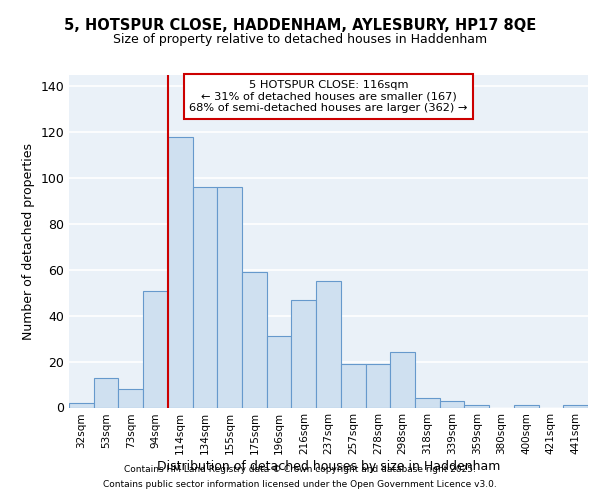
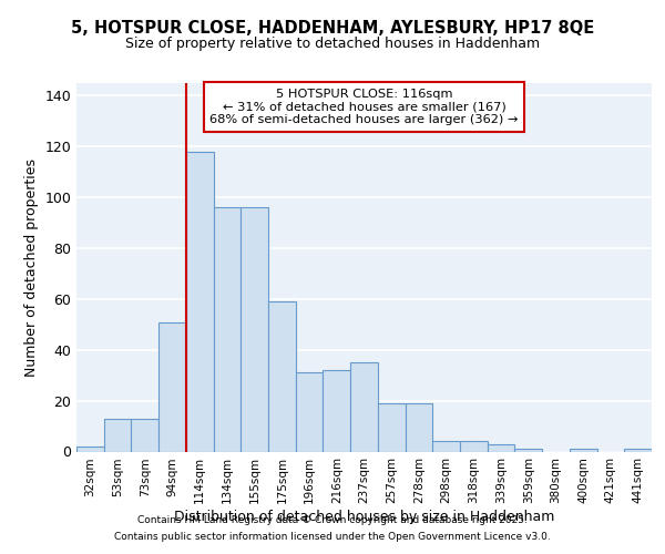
73sqm: 8 -> 13
216sqm: 47 -> 32
237sqm: 55 -> 35
298sqm: 24 -> 4
